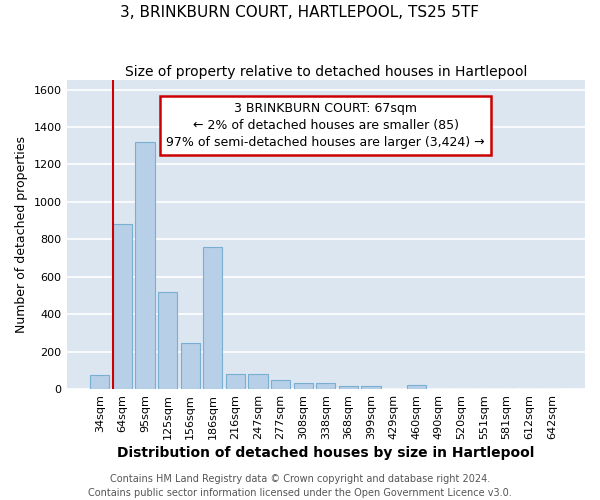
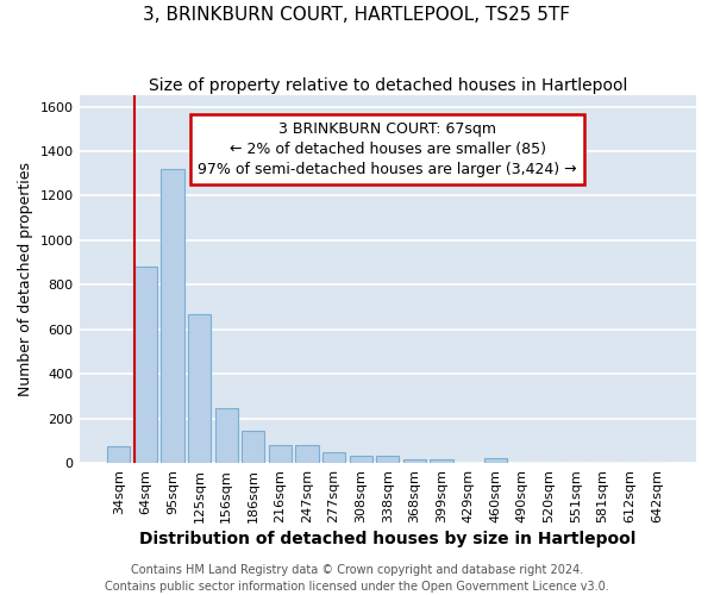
125sqm: 520 -> 670
186sqm: 760 -> 140
